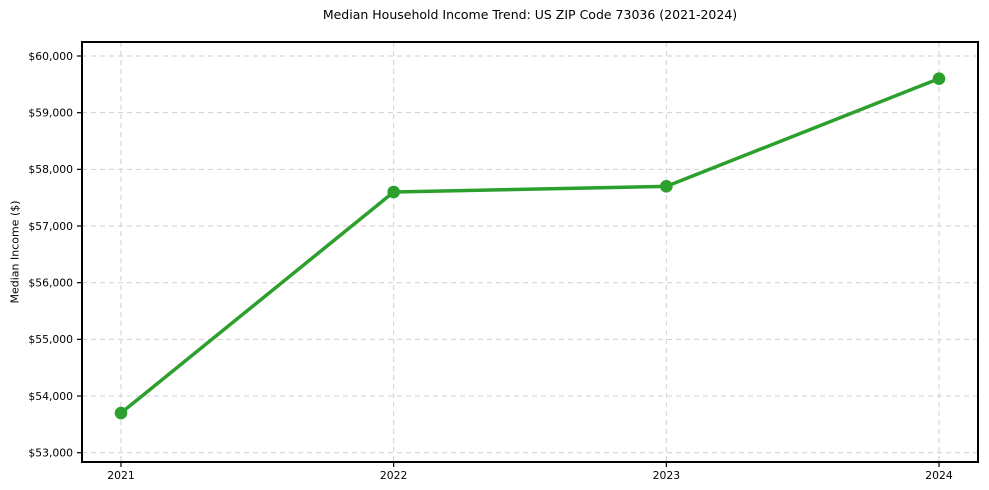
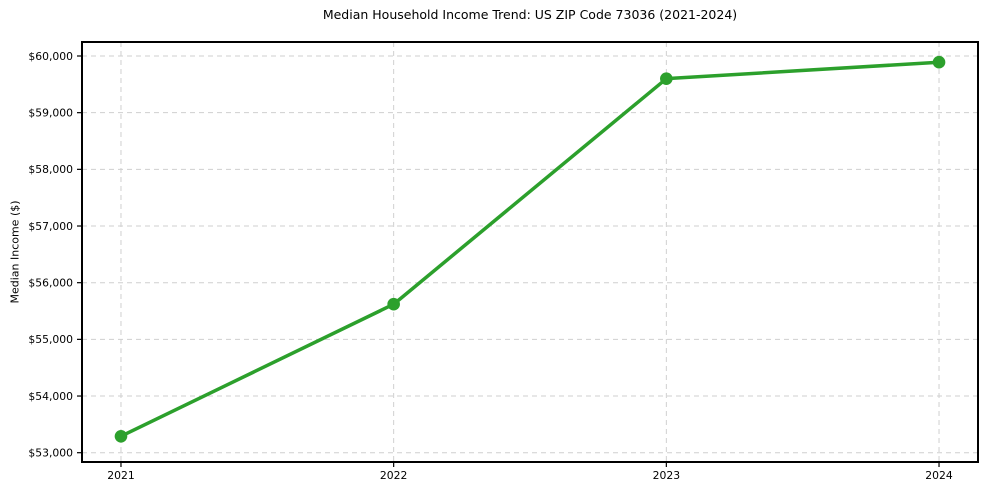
2021: $53700 -> $53300
2022: $57600 -> $55600
2023: $57700 -> $59600
2024: $59600 -> $59900
